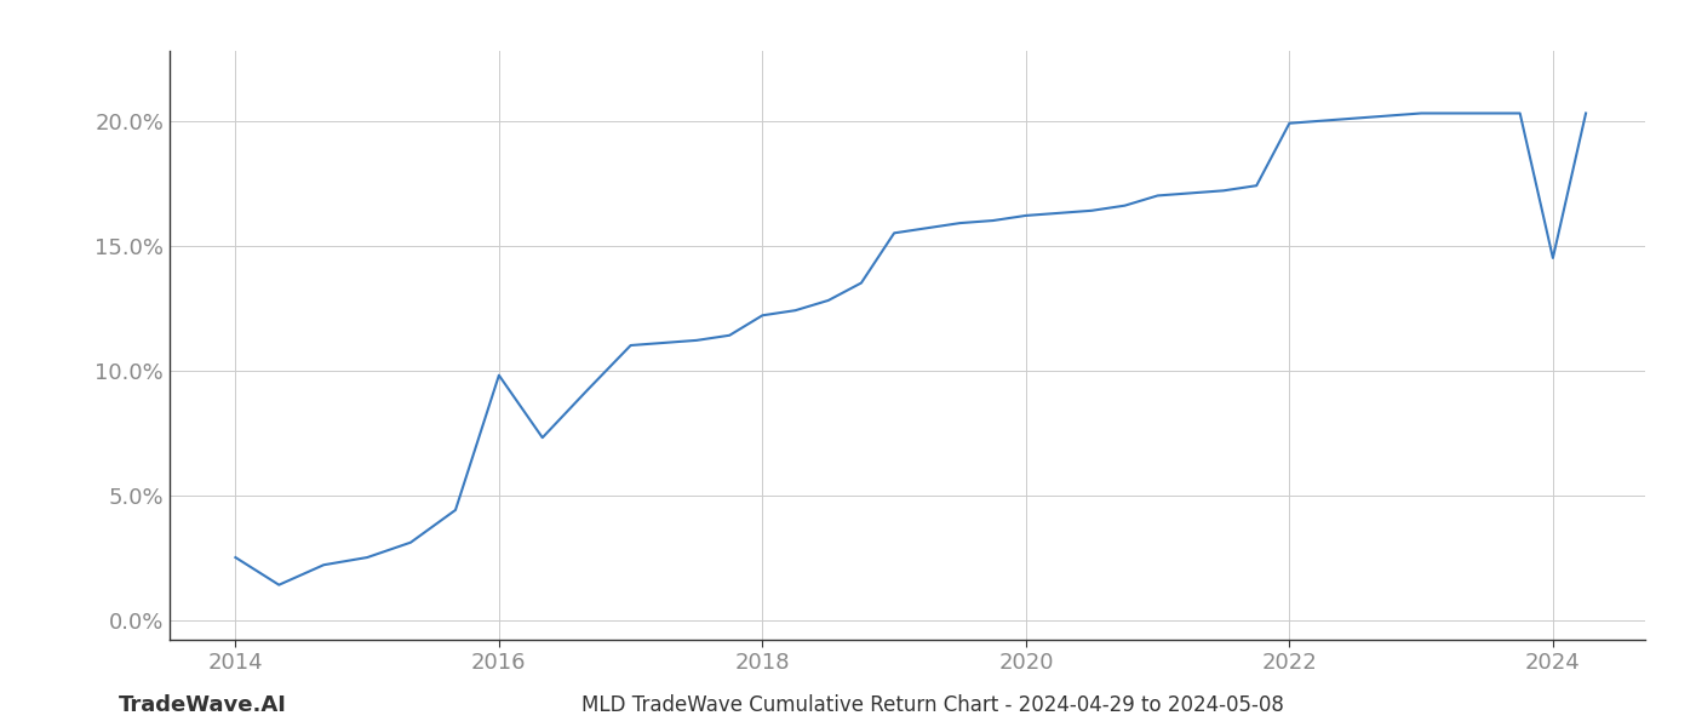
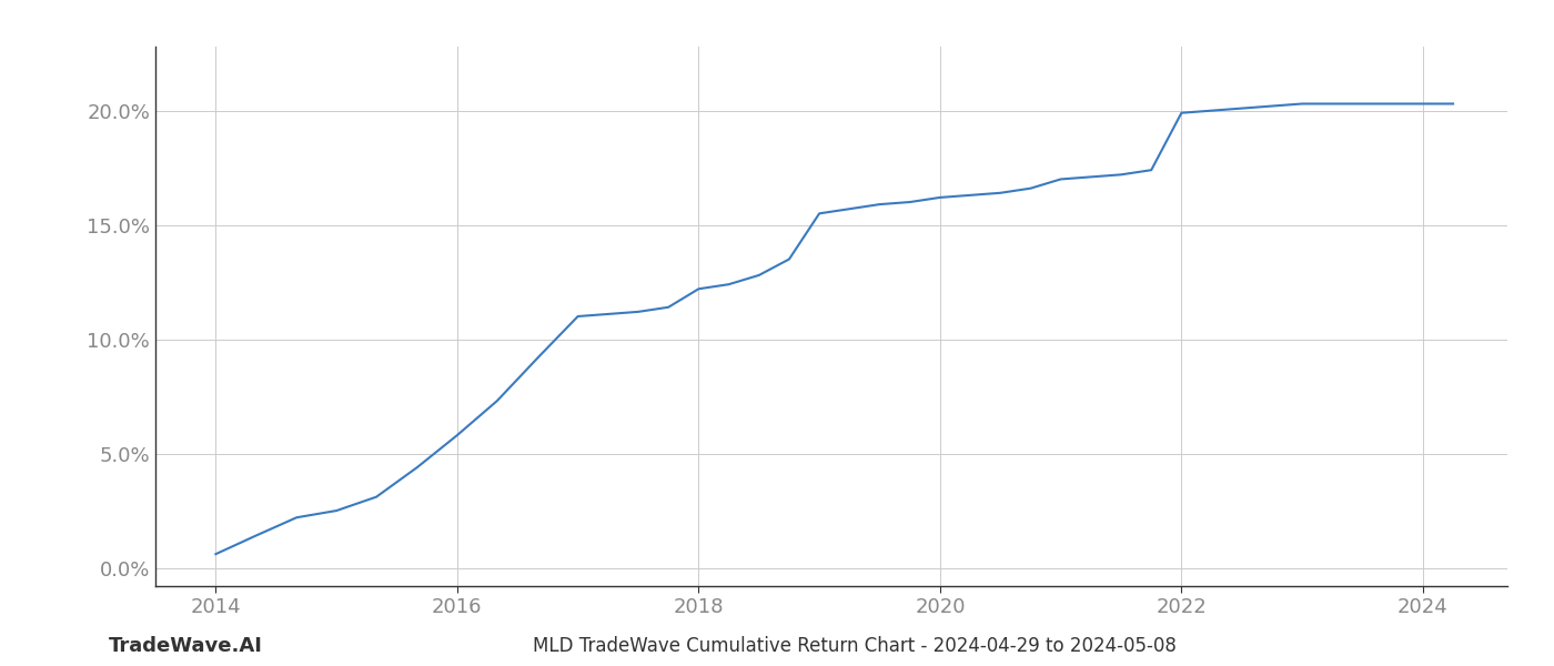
2014: 2.5% -> 0.6%
2016: 9.8% -> 5.8%
2024: 14.5% -> 20.3%
